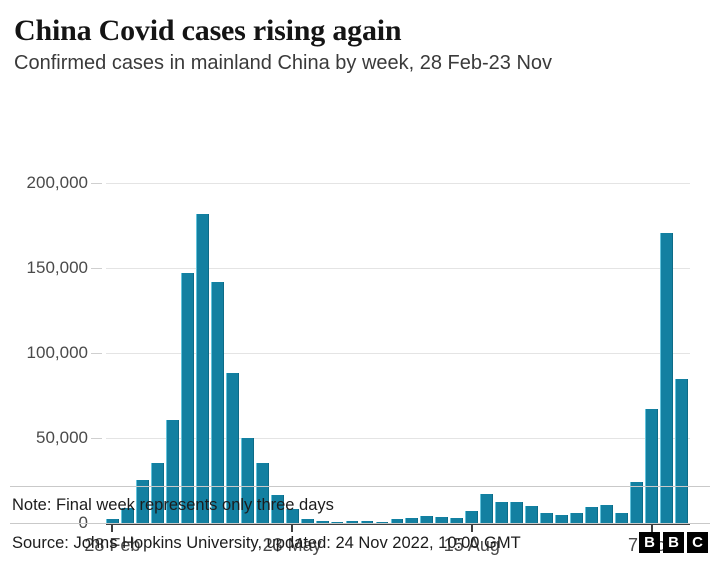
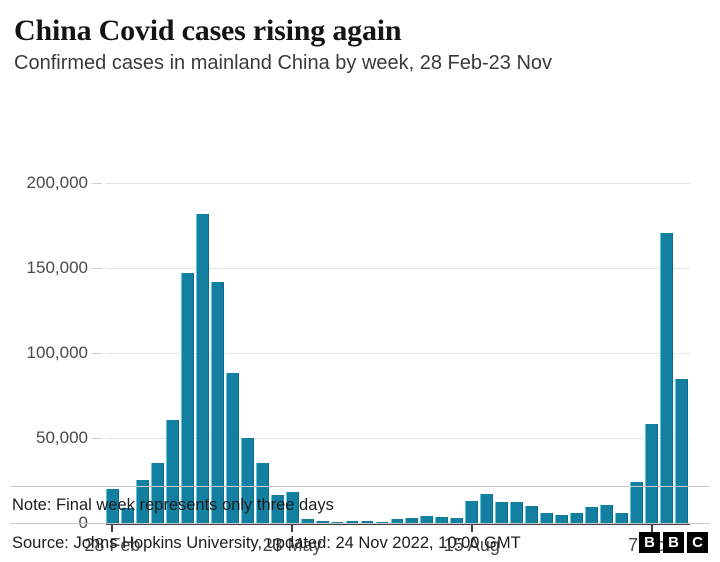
28 Feb: 2000 -> 20000
23 May: 8000 -> 18000
15 Aug: 7000 -> 13000
7 Nov: 67000 -> 58000
